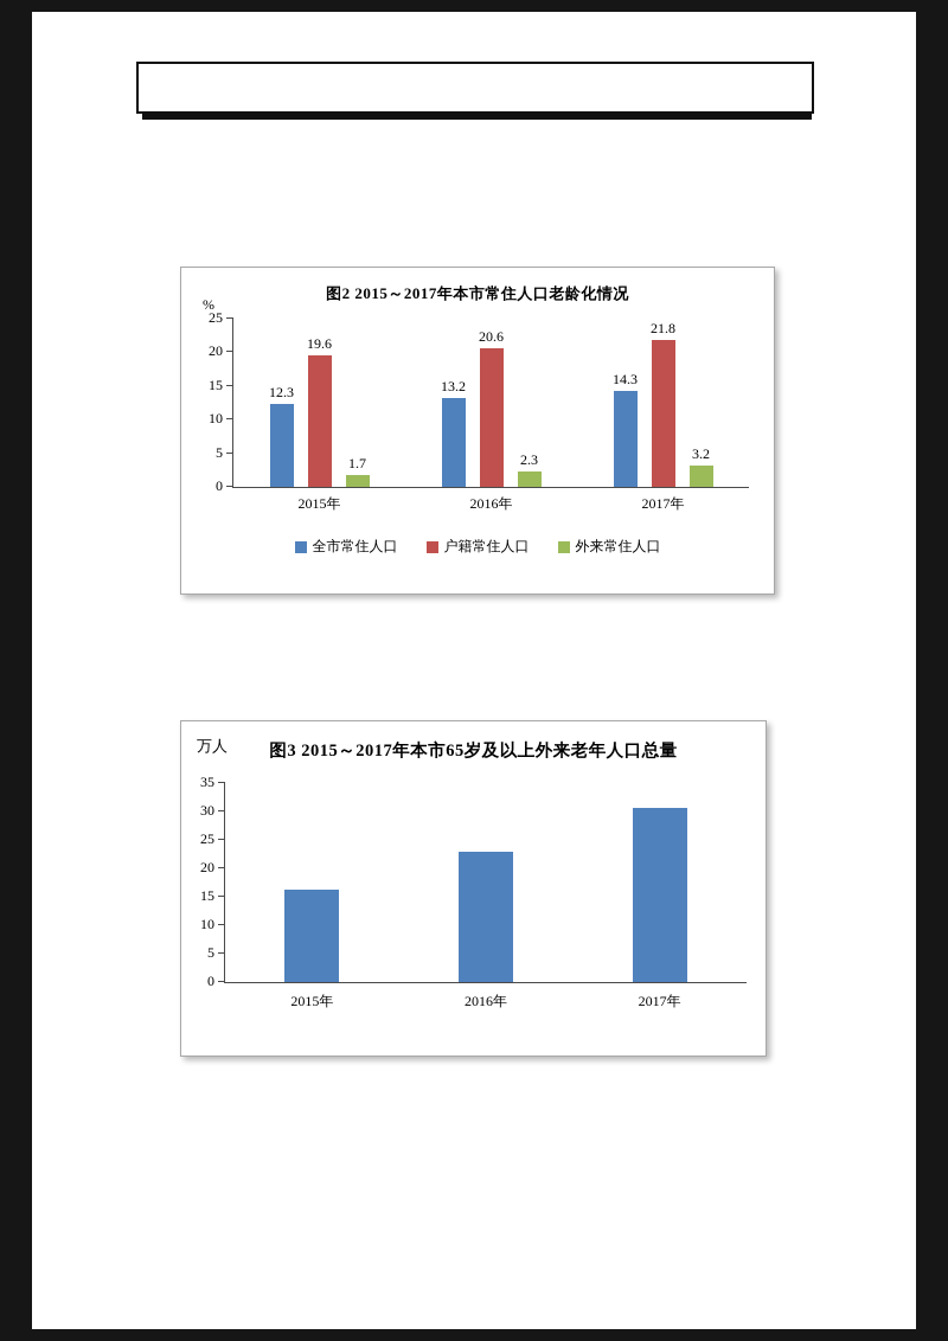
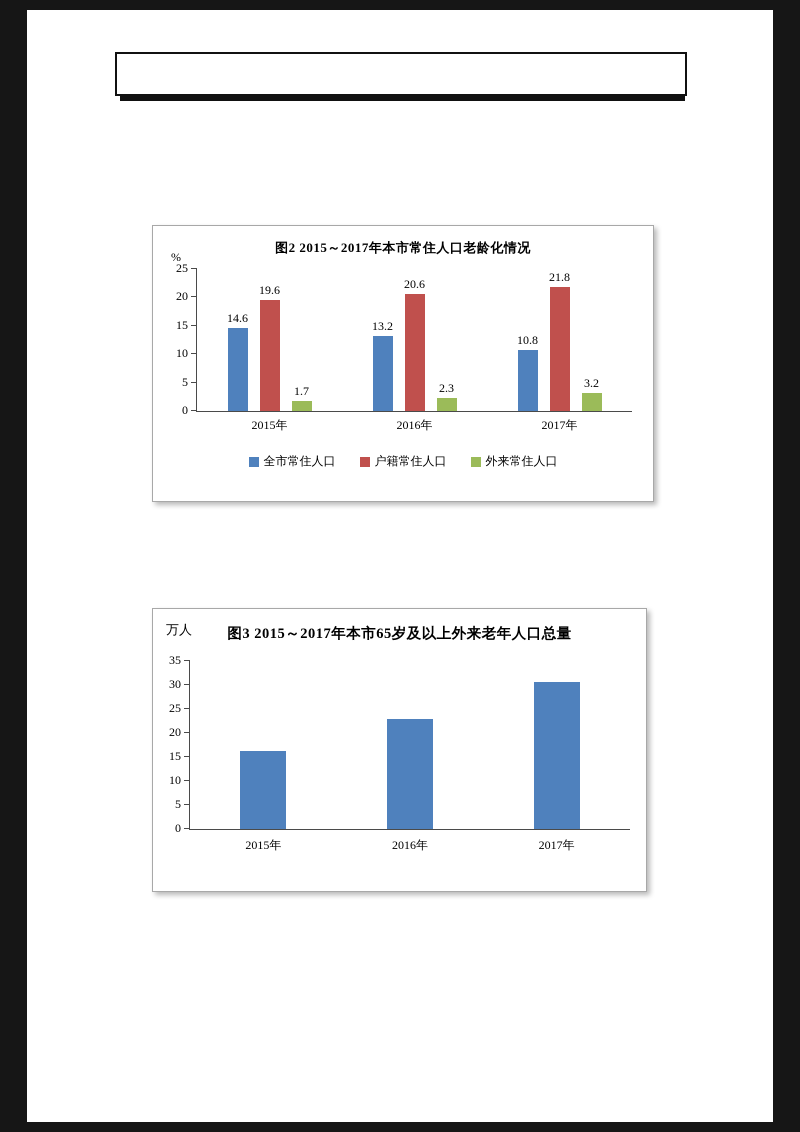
图2 2015～2017年本市常住人口老龄化情况/全市常住人口/2015年: 12.3 -> 14.6
图2 2015～2017年本市常住人口老龄化情况/全市常住人口/2017年: 14.3 -> 10.8
